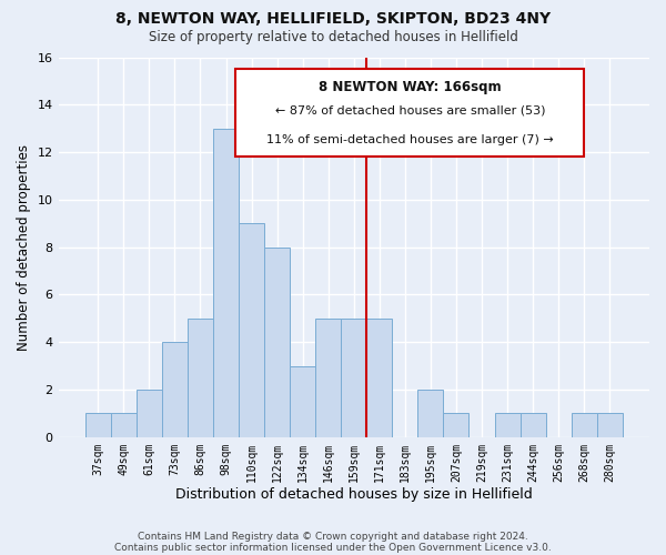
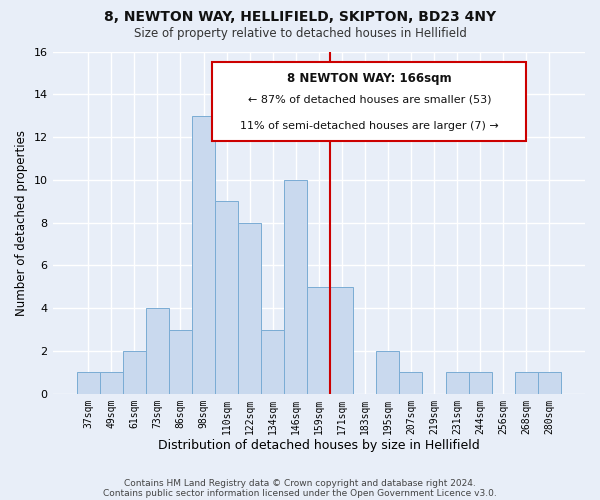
86sqm: 5 -> 3
146sqm: 5 -> 10
